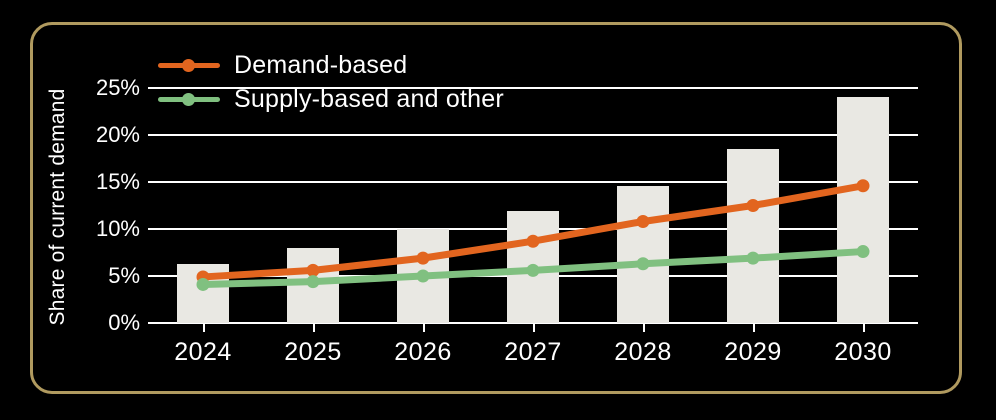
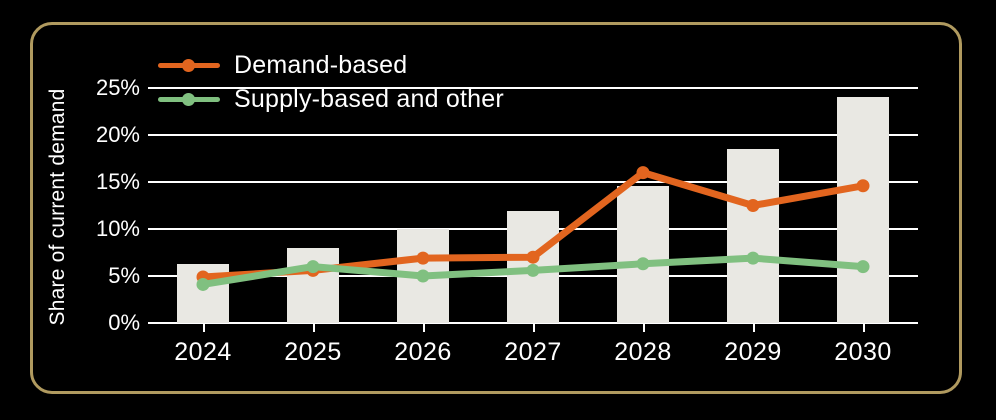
Supply-based and other/2025: 4% -> 6%
Demand-based/2027: 9% -> 7%
Demand-based/2028: 11% -> 16%
Supply-based and other/2030: 8% -> 6%
